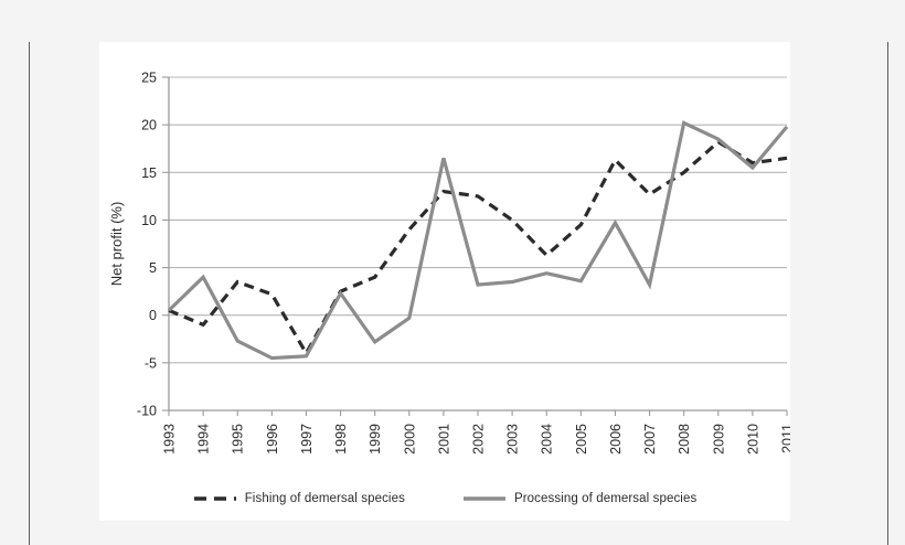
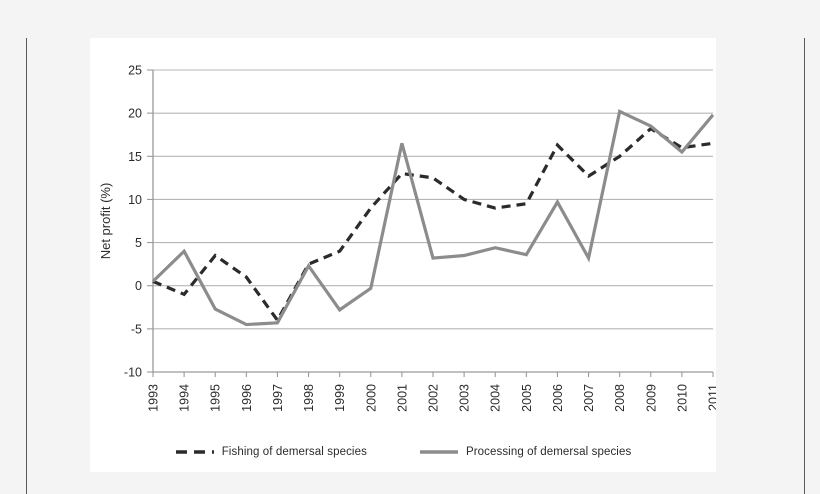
Fishing of demersal species/1996: 2 -> 1
Fishing of demersal species/2004: 6 -> 9
